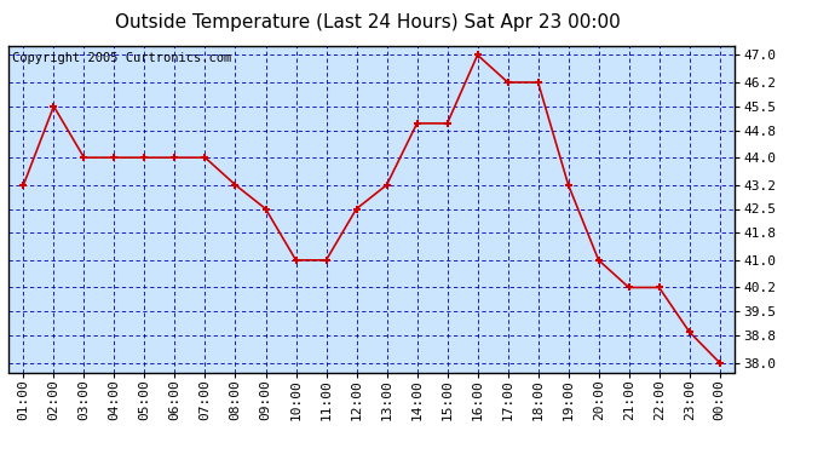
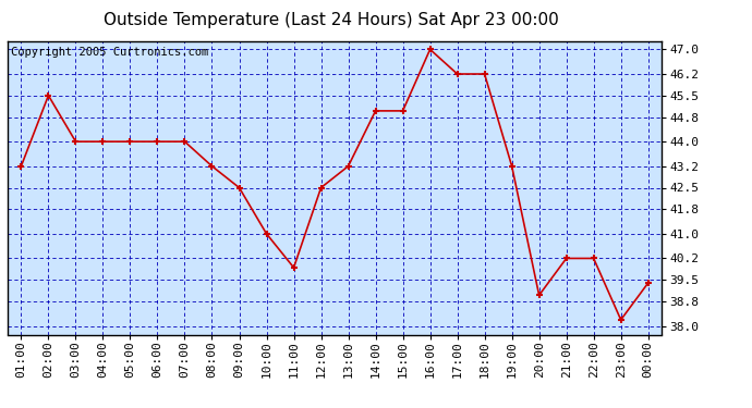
11:00: 41.0 -> 39.9
20:00: 41.0 -> 39.0
23:00: 38.9 -> 38.2
00:00: 38.0 -> 39.4
